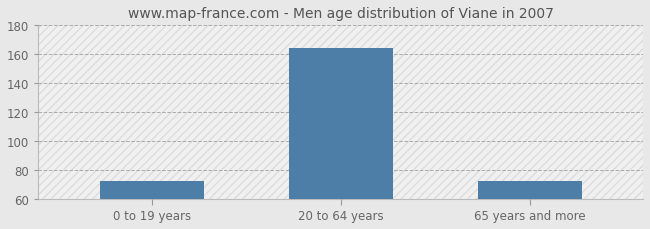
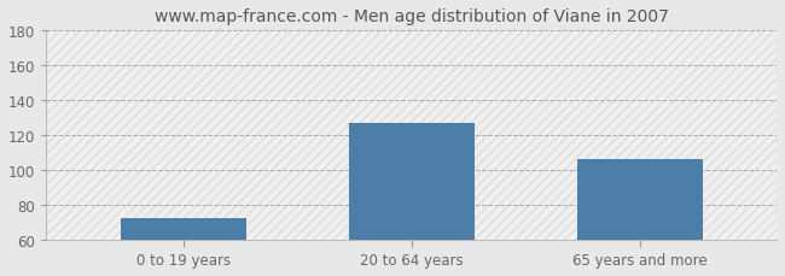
20 to 64 years: 164 -> 127
65 years and more: 72 -> 106
